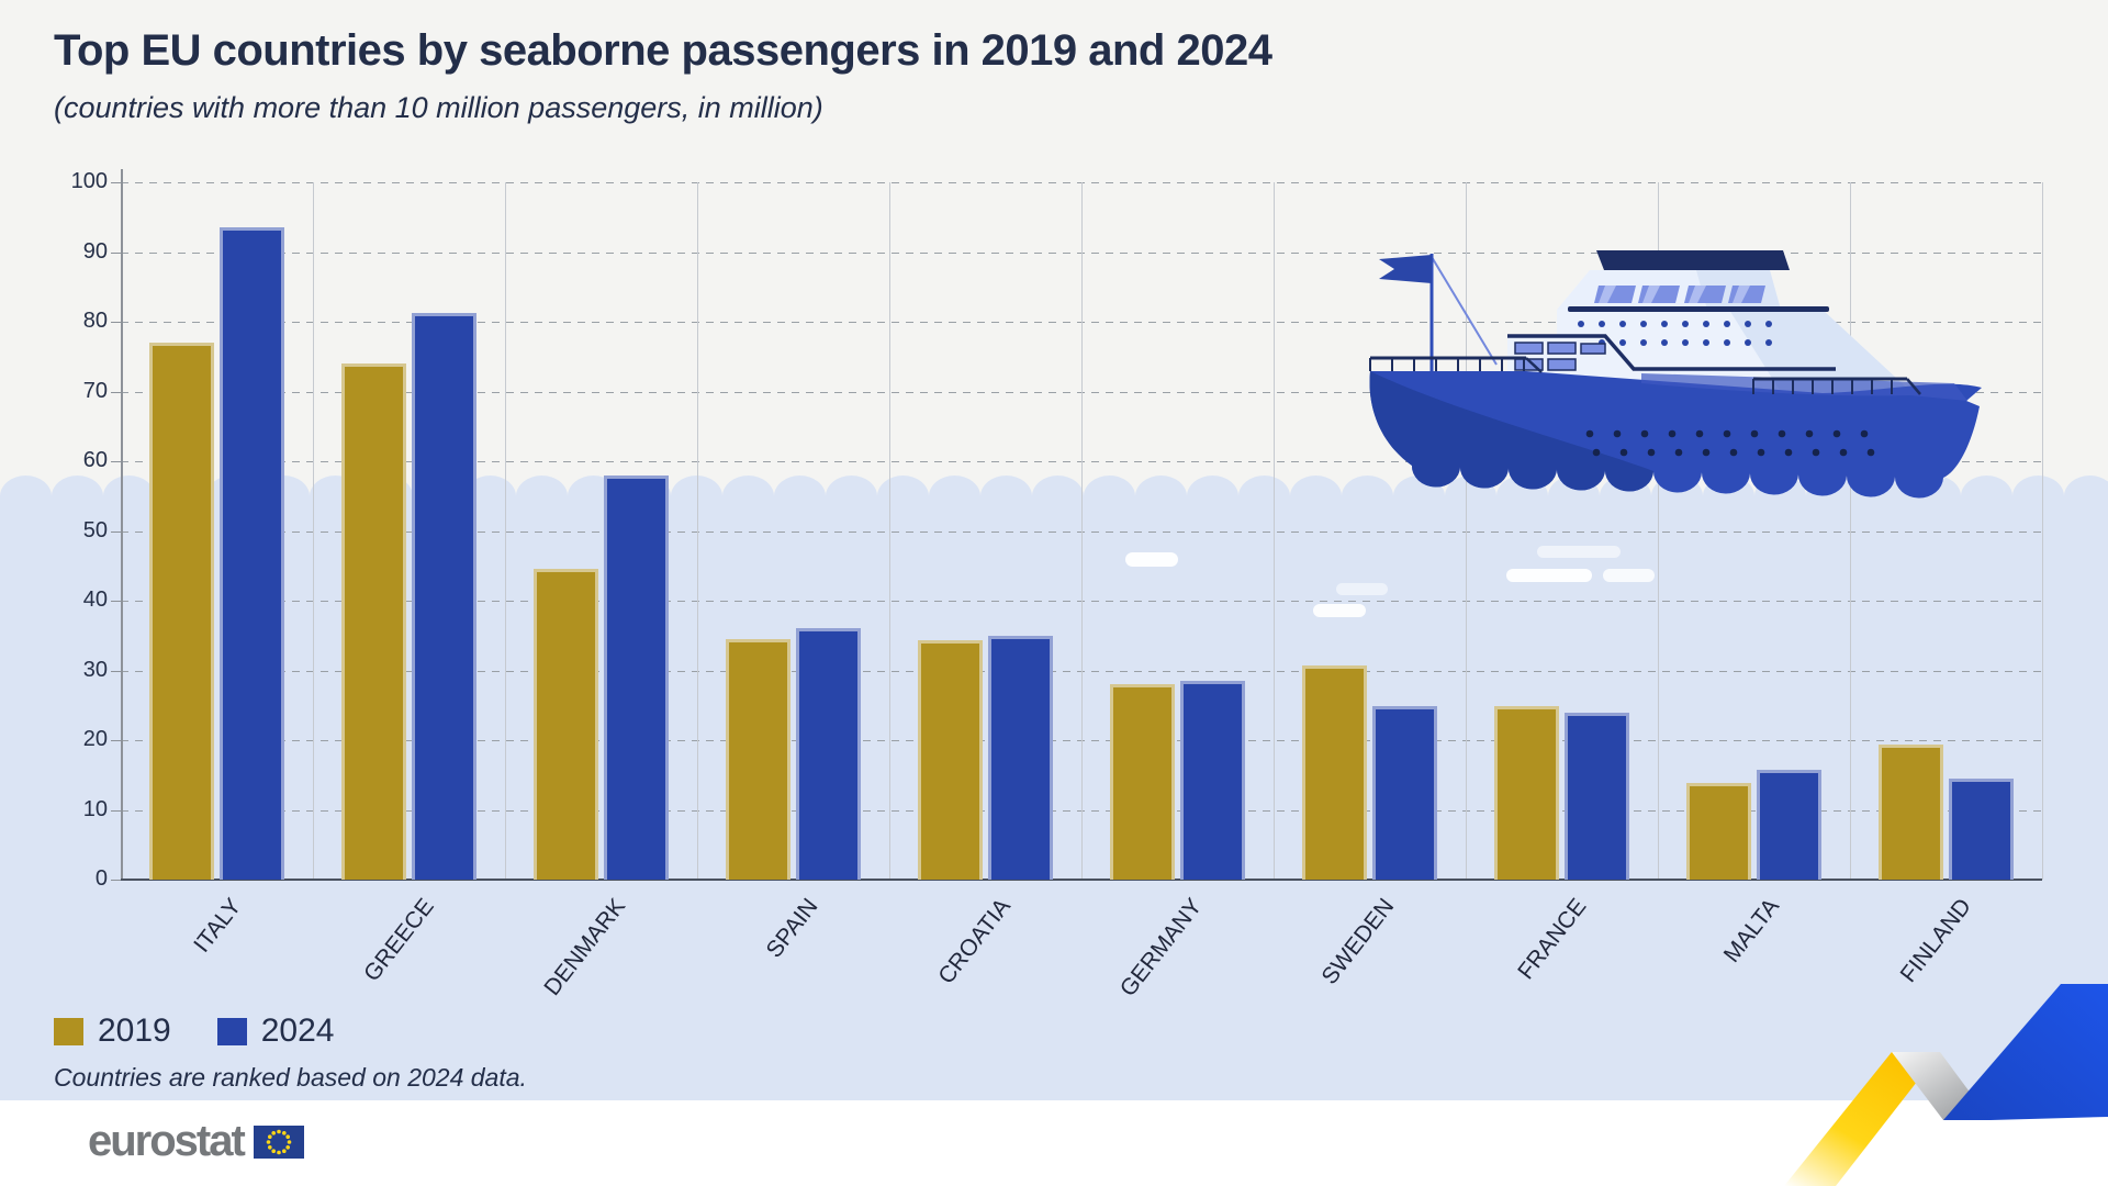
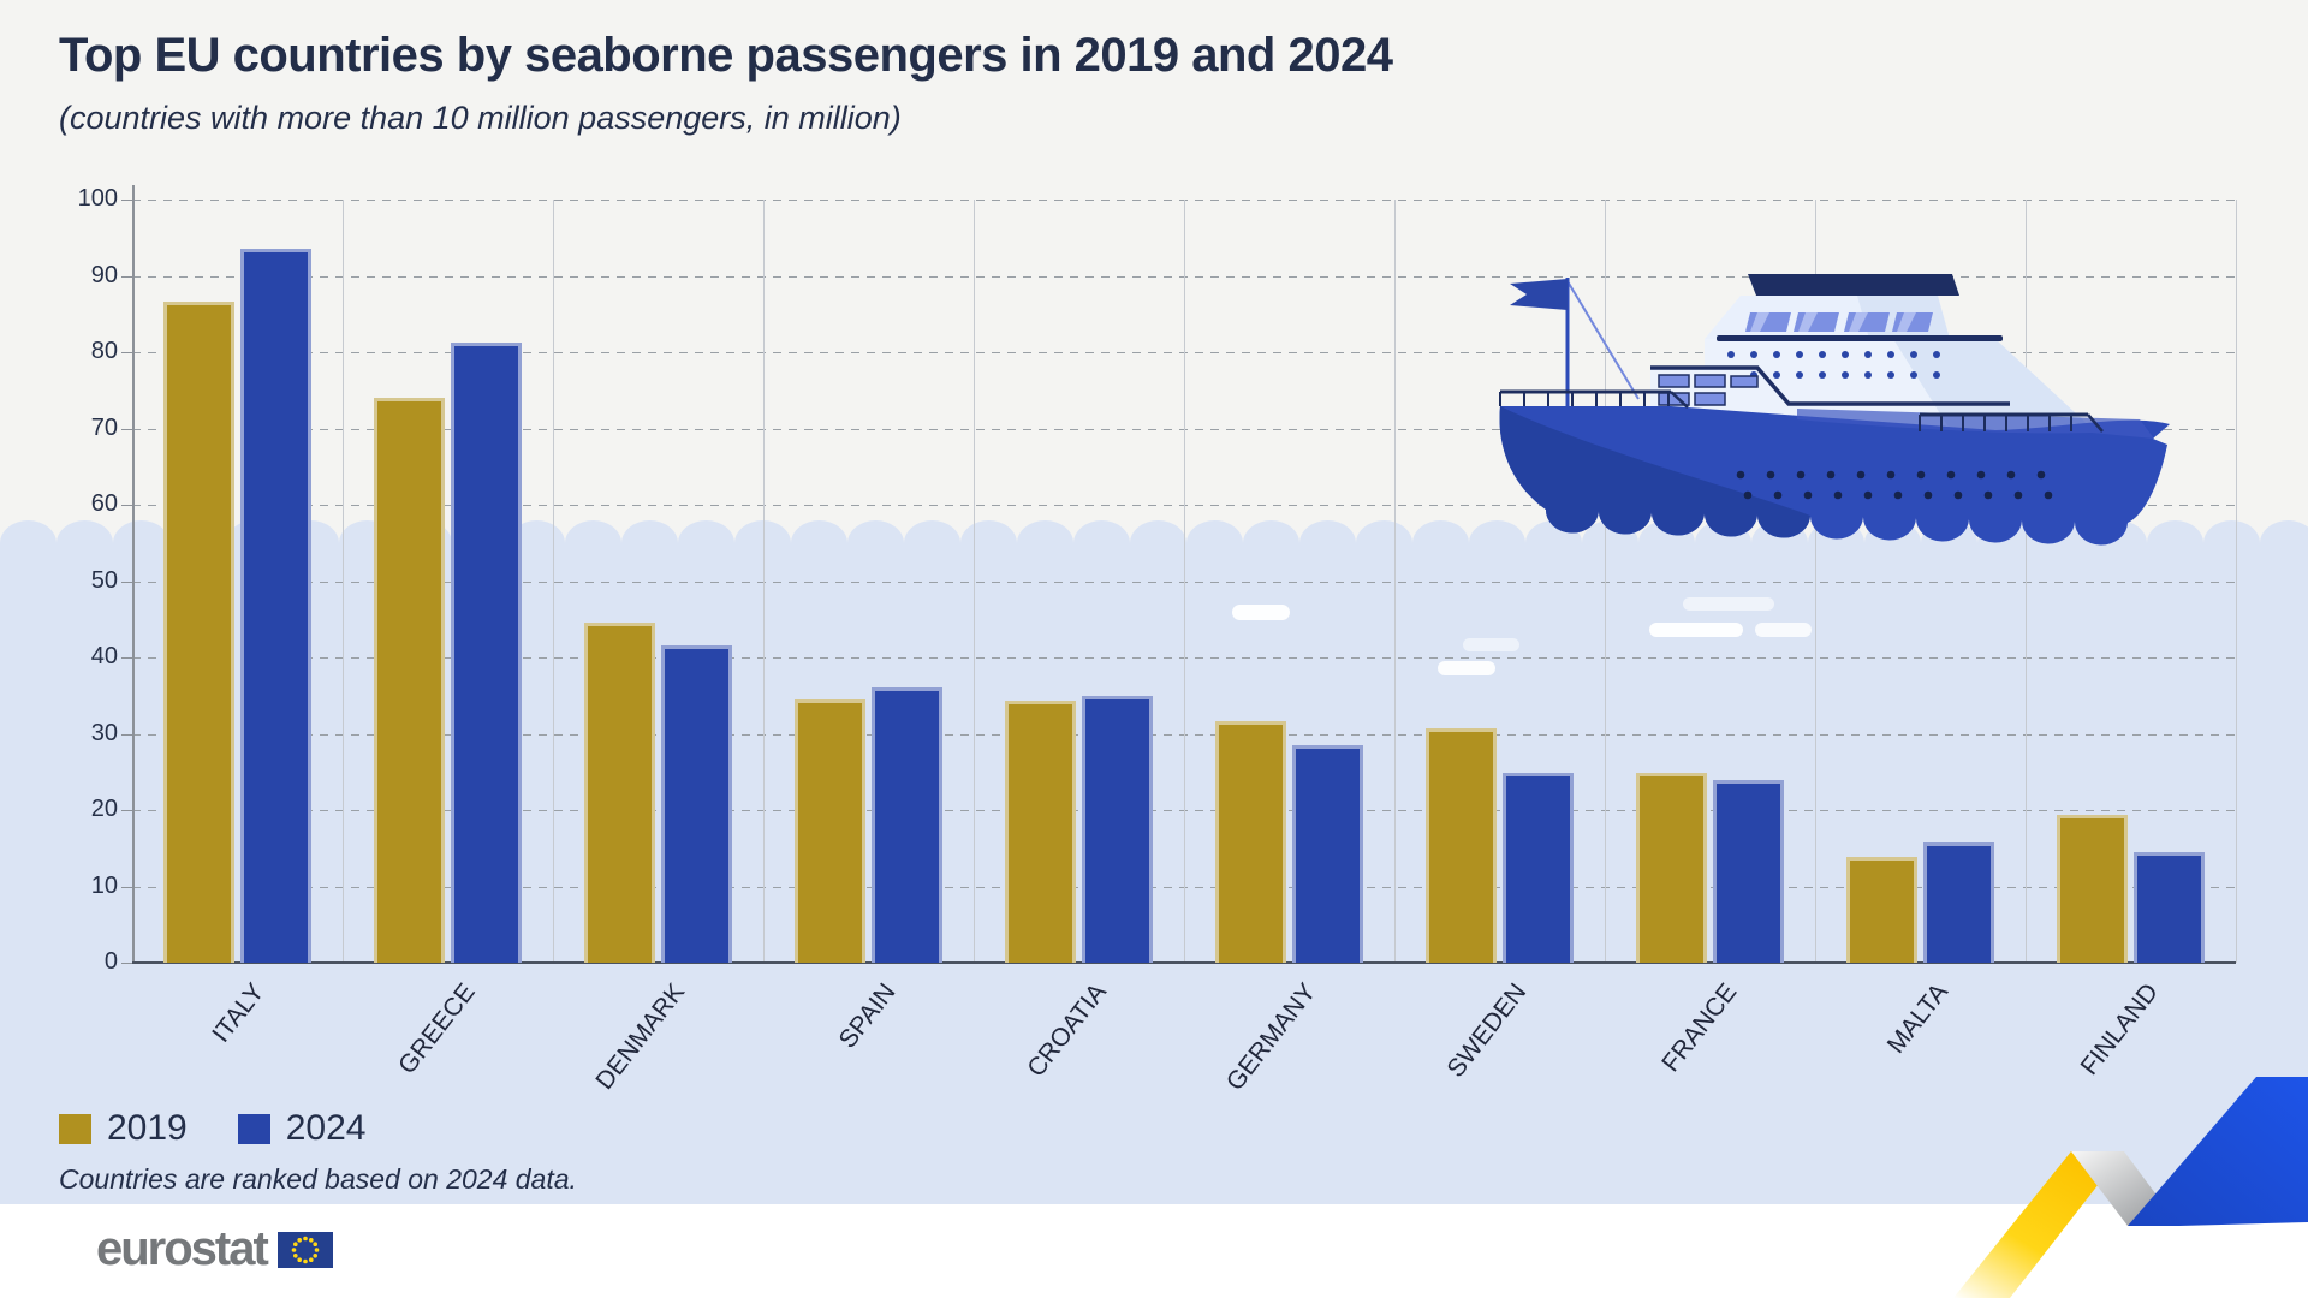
2019/ITALY: 77 -> 87
2024/DENMARK: 58 -> 42
2019/GERMANY: 28 -> 32
